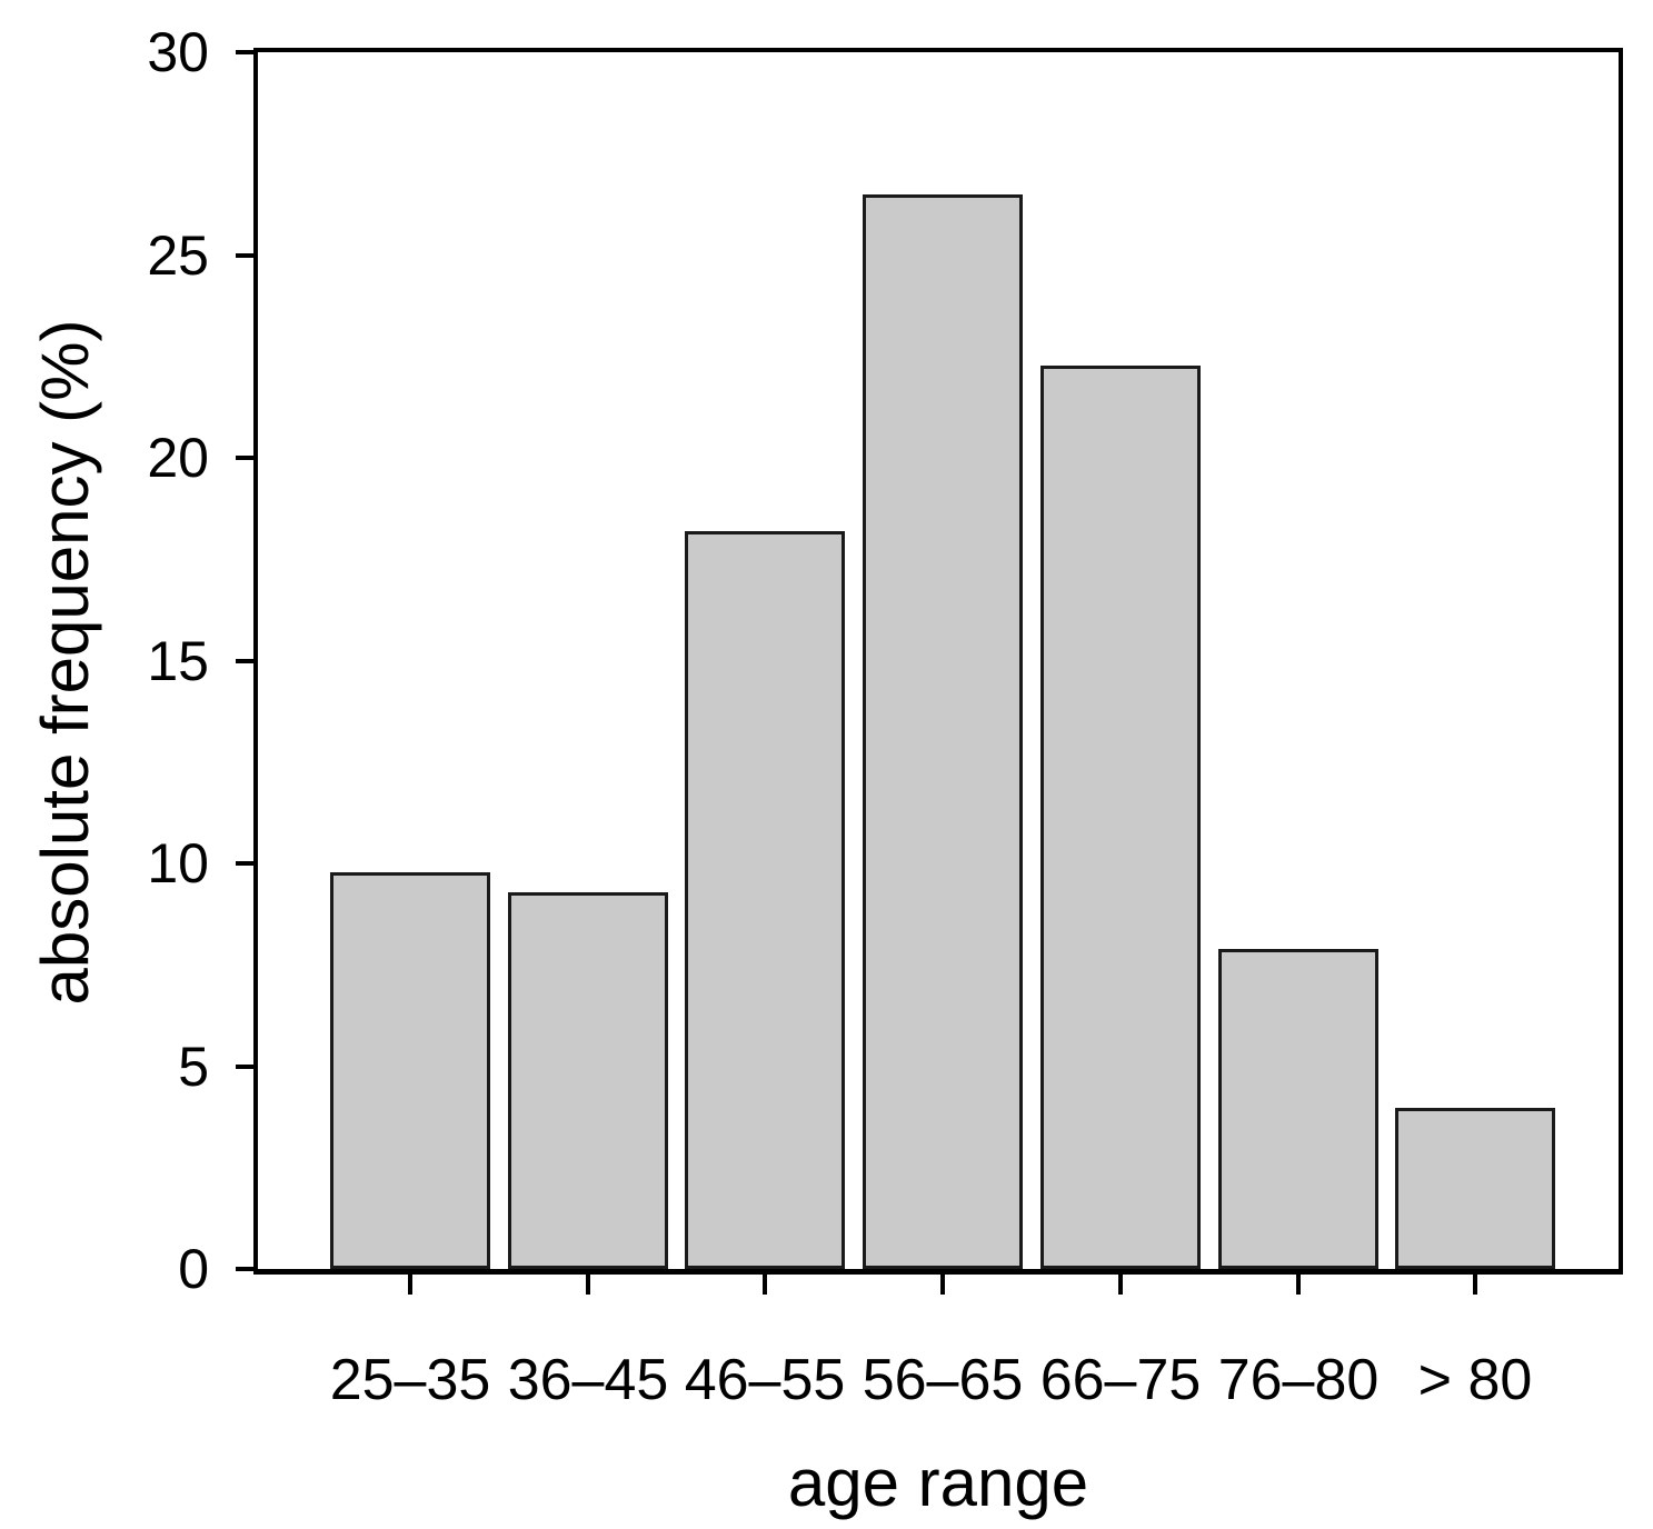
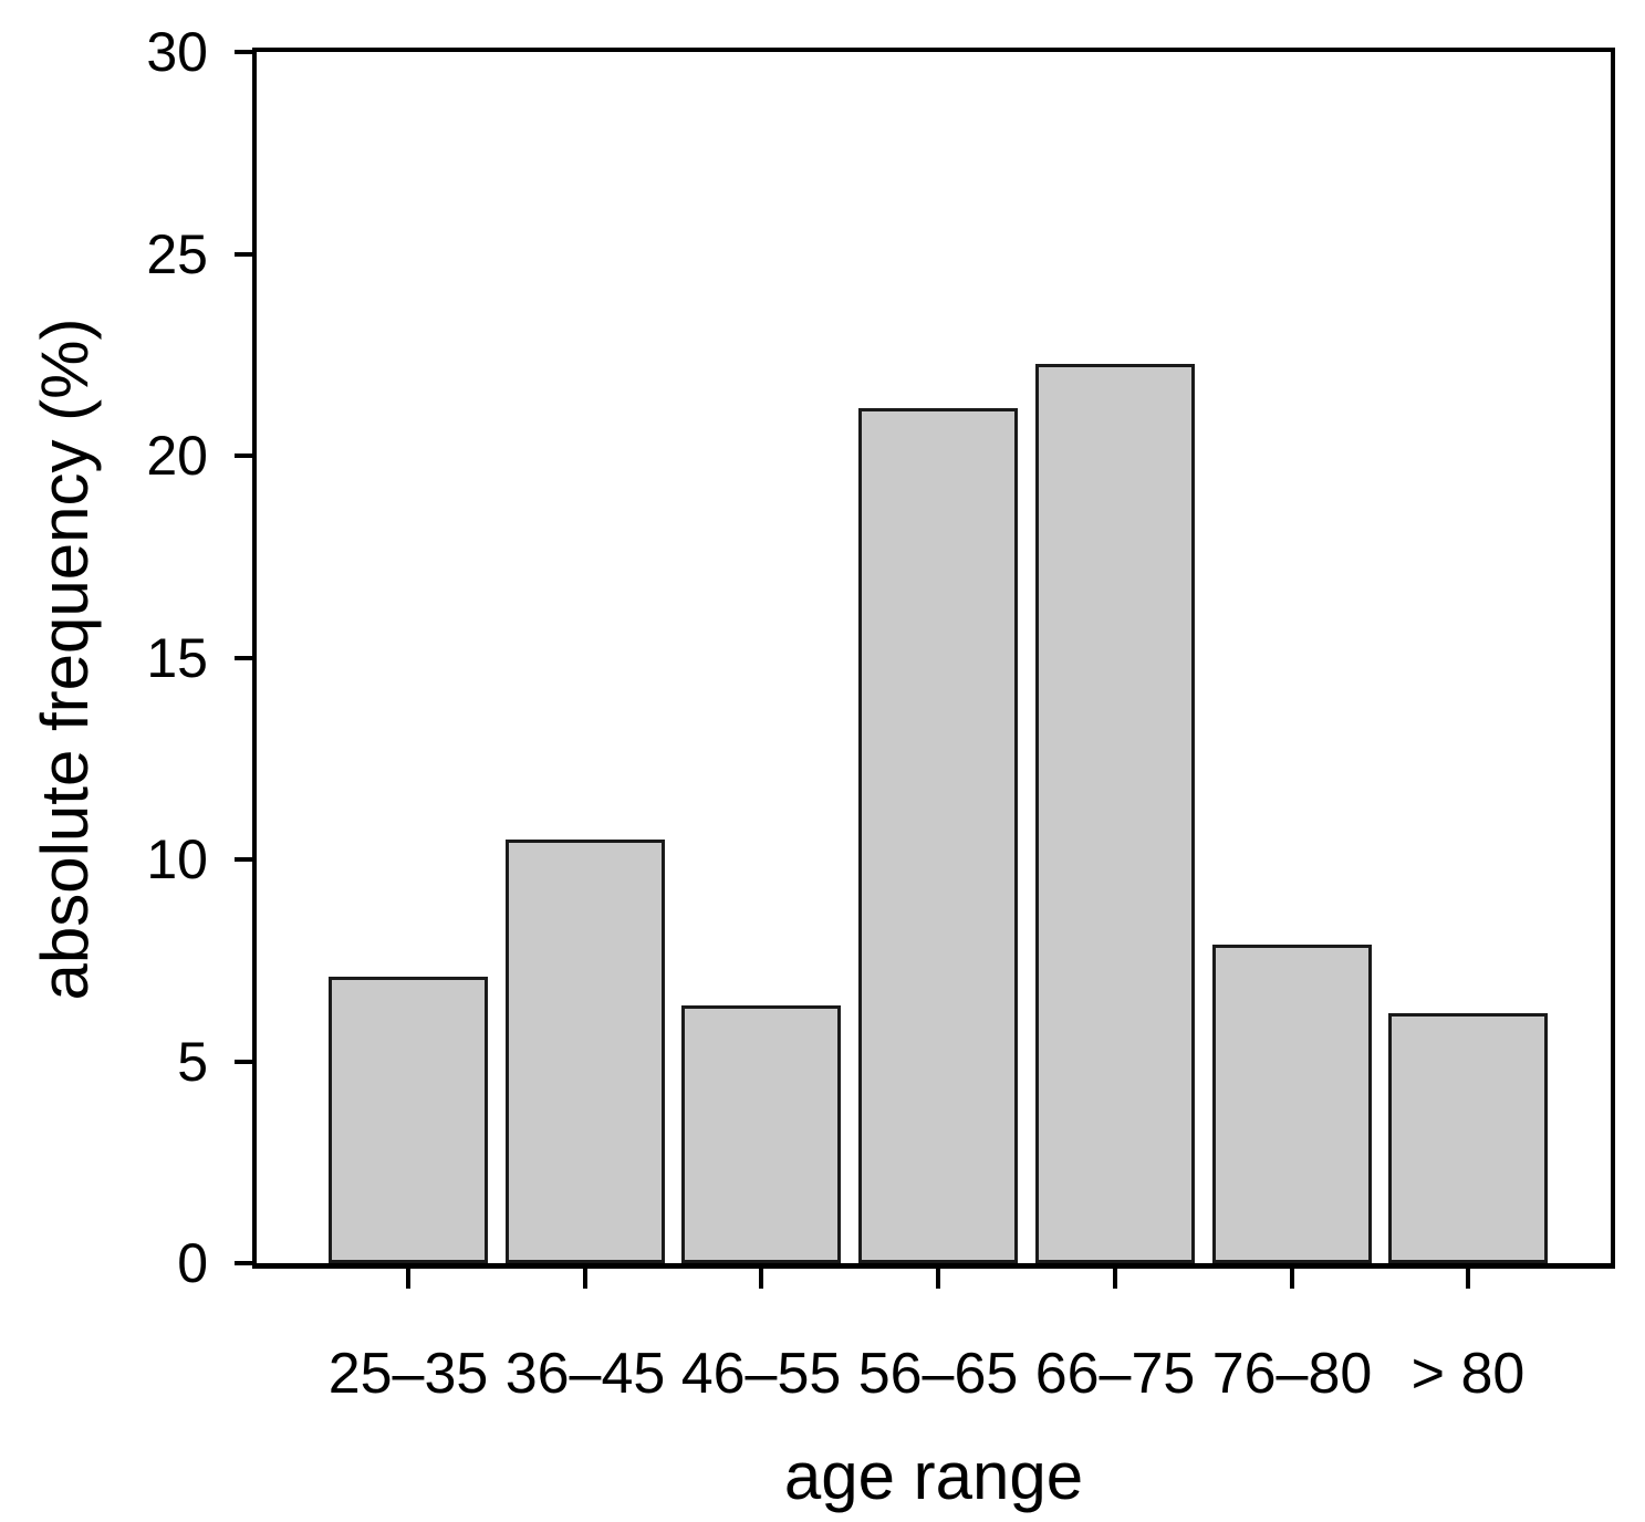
25–35: 9.7 -> 7.0
36–45: 9.2 -> 10.4
46–55: 18.1 -> 6.3
56–65: 26.4 -> 21.1
> 80: 3.9 -> 6.1
